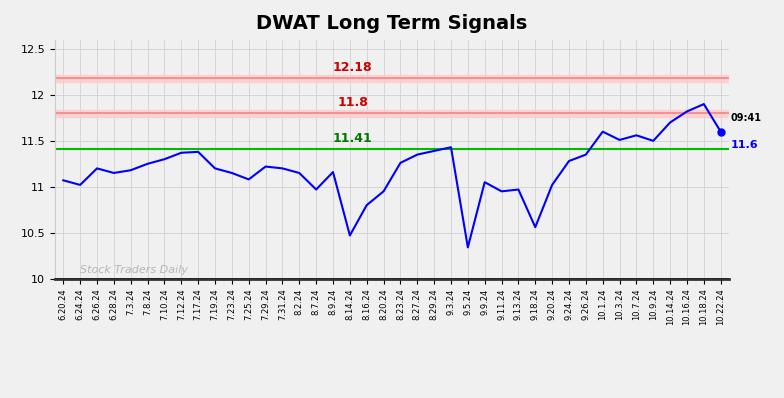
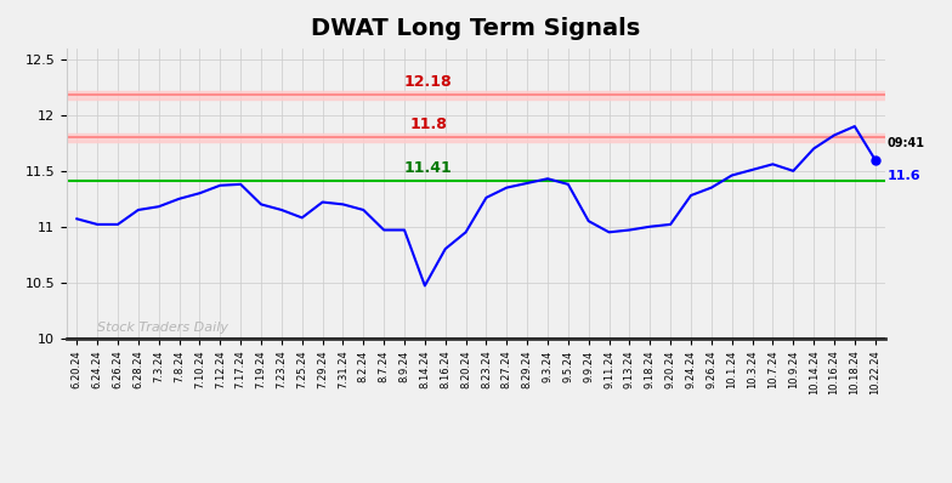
6.26.24: 11.20 -> 11.02
8.9.24: 11.16 -> 10.97
9.5.24: 10.34 -> 11.38
9.18.24: 10.56 -> 11.00
10.1.24: 11.60 -> 11.46
